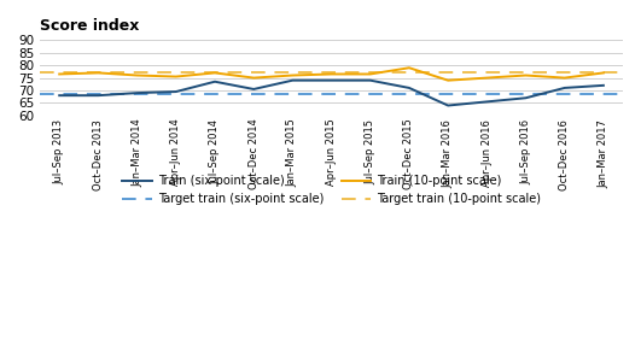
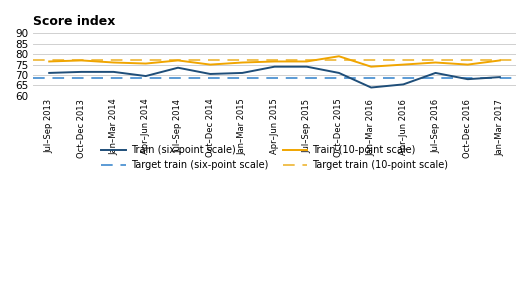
Train (six-point scale)/Jul–Sep 2013: 68.0 -> 71.0
Train (six-point scale)/Oct–Dec 2013: 68.0 -> 71.5
Train (six-point scale)/Jan–Mar 2014: 69.0 -> 71.5
Train (six-point scale)/Jan–Mar 2015: 74.0 -> 71.0
Train (six-point scale)/Jul–Sep 2016: 67.0 -> 71.0
Train (six-point scale)/Oct–Dec 2016: 71.0 -> 68.0
Train (six-point scale)/Jan–Mar 2017: 72.0 -> 69.0
